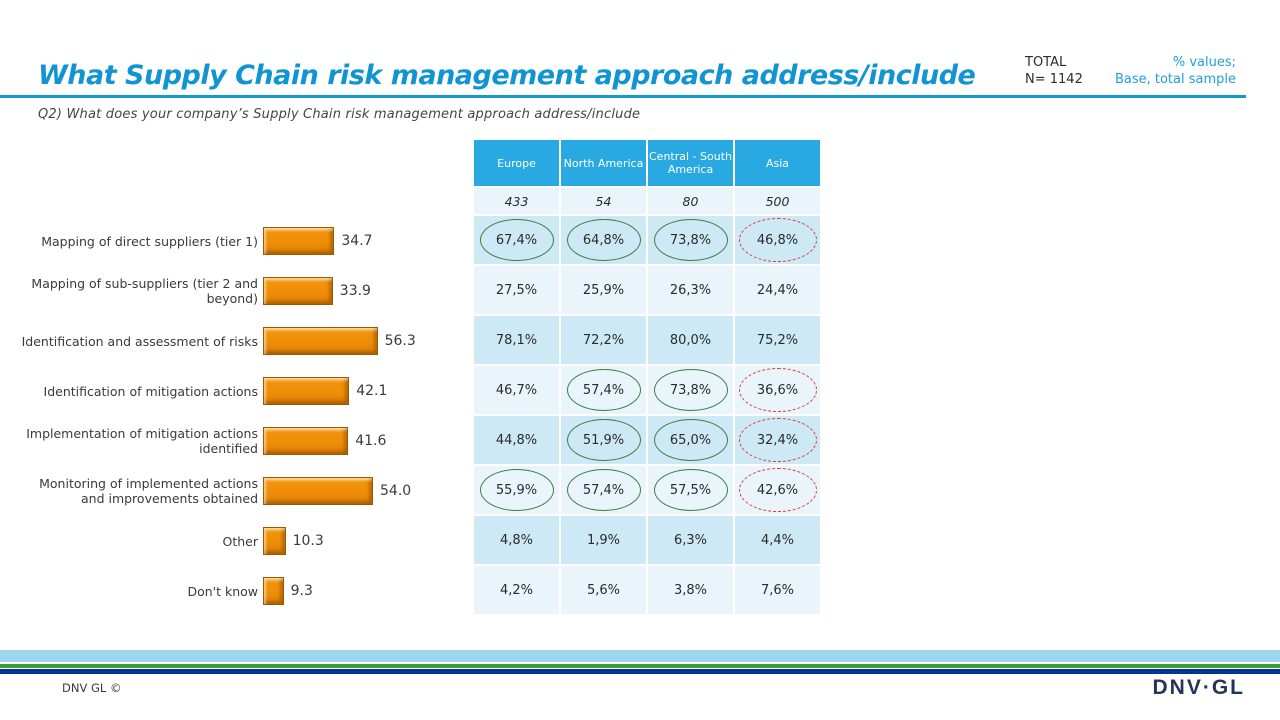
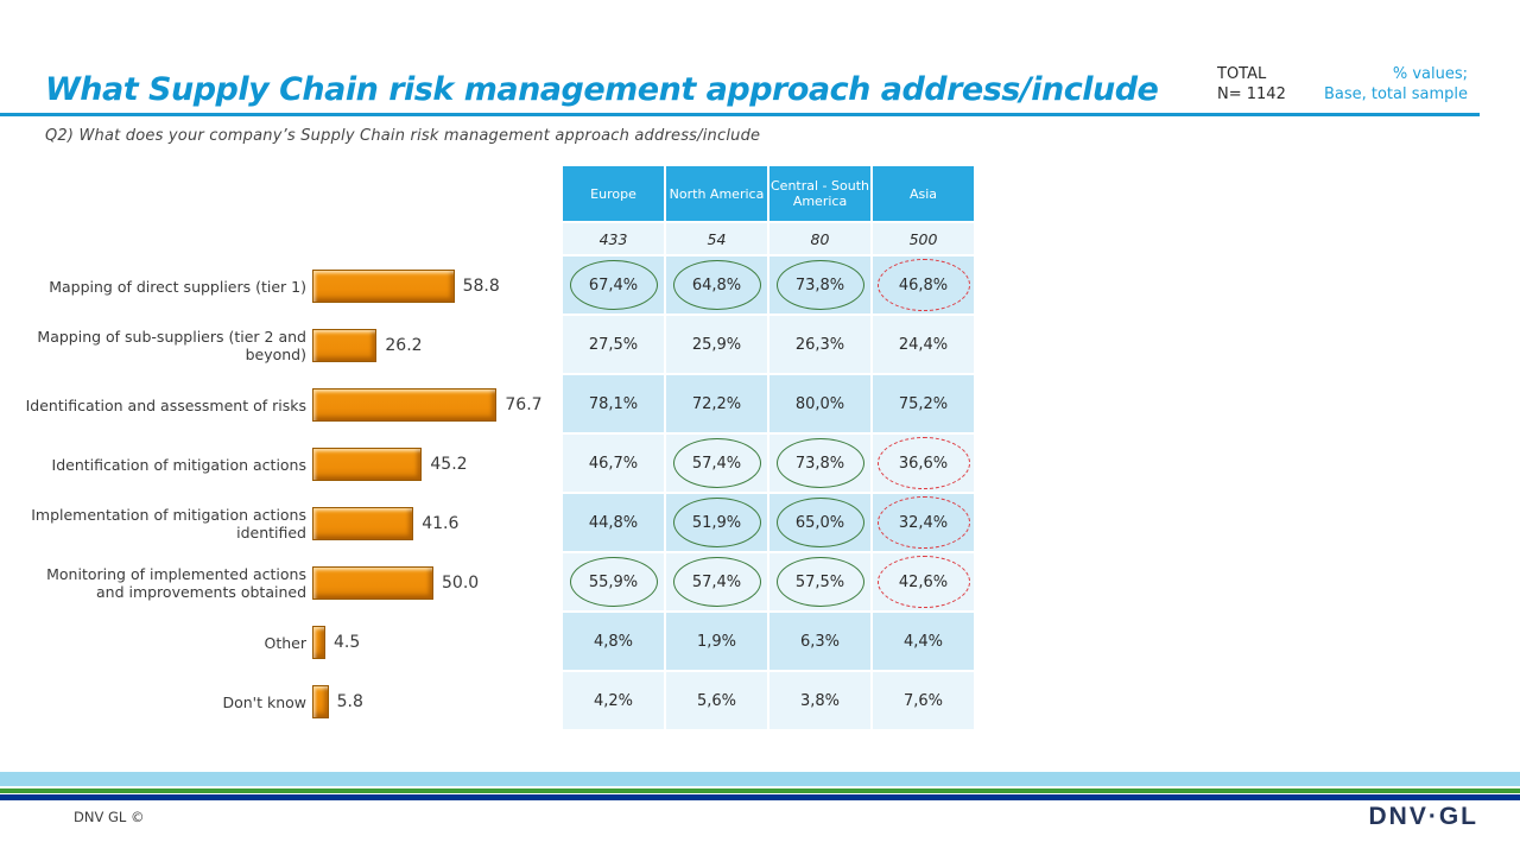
Mapping of direct suppliers (tier 1): 34.7 -> 58.8
Mapping of sub-suppliers (tier 2 and beyond): 33.9 -> 26.2
Identification and assessment of risks: 56.3 -> 76.7
Identification of mitigation actions: 42.1 -> 45.2
Monitoring of implemented actions and improvements obtained: 54.0 -> 50.0
Other: 10.3 -> 4.5
Don't know: 9.3 -> 5.8
